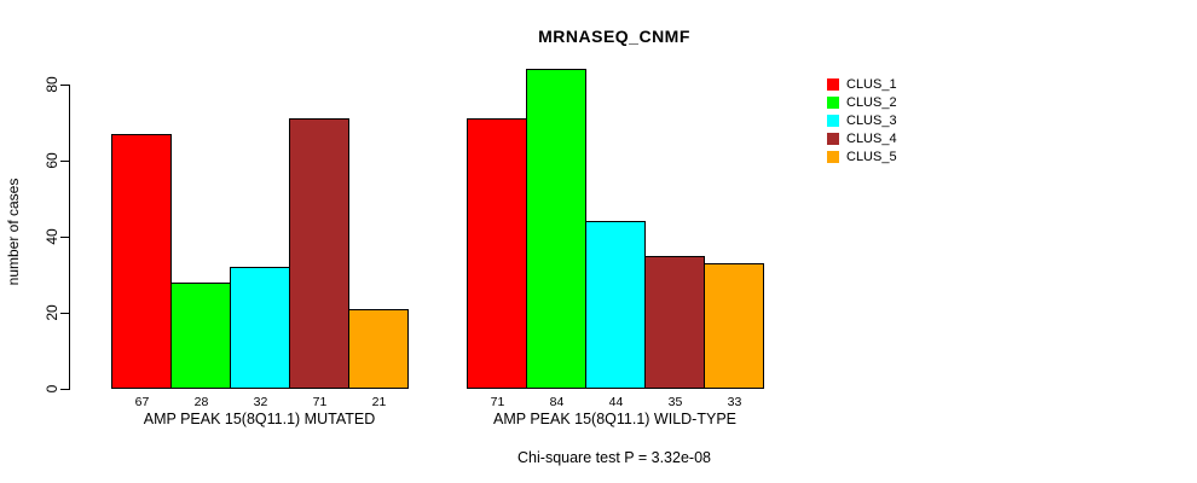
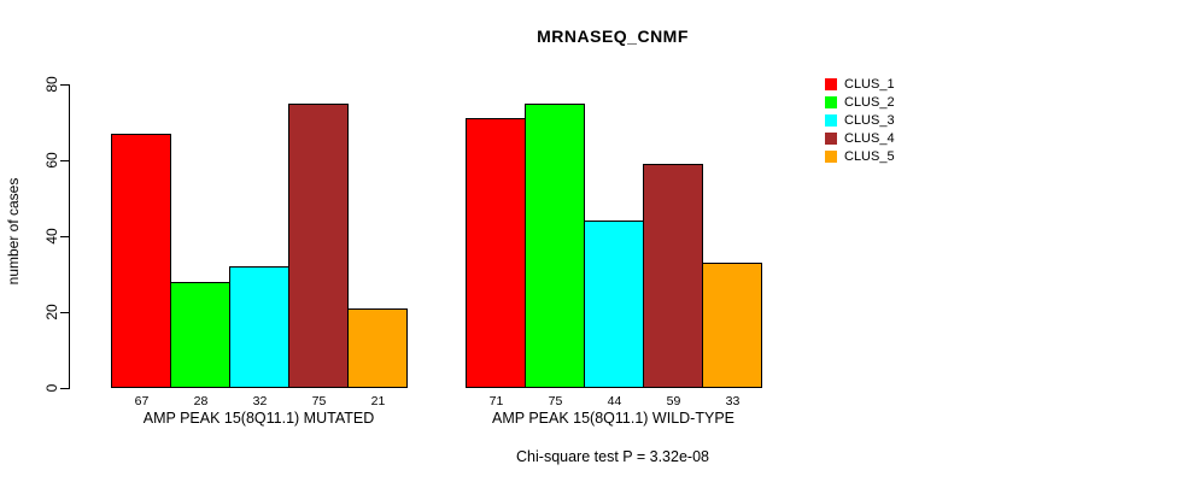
CLUS_4/AMP PEAK 15(8Q11.1) MUTATED: 71 -> 75
CLUS_2/AMP PEAK 15(8Q11.1) WILD-TYPE: 84 -> 75
CLUS_4/AMP PEAK 15(8Q11.1) WILD-TYPE: 35 -> 59
